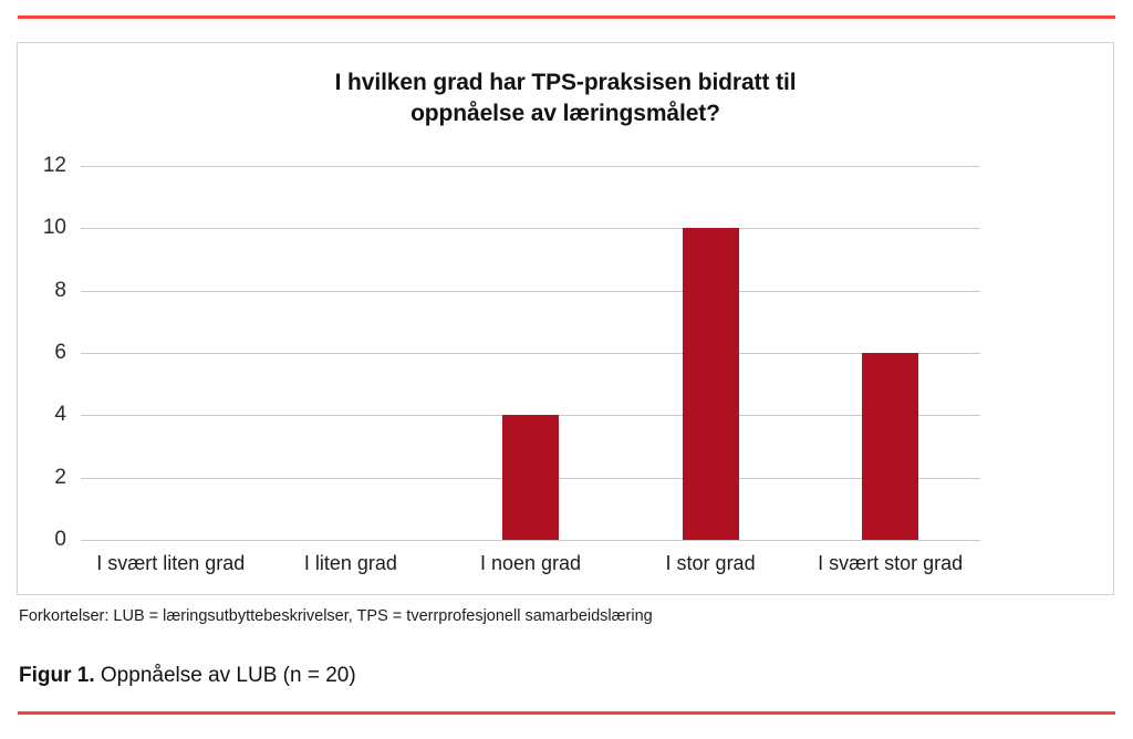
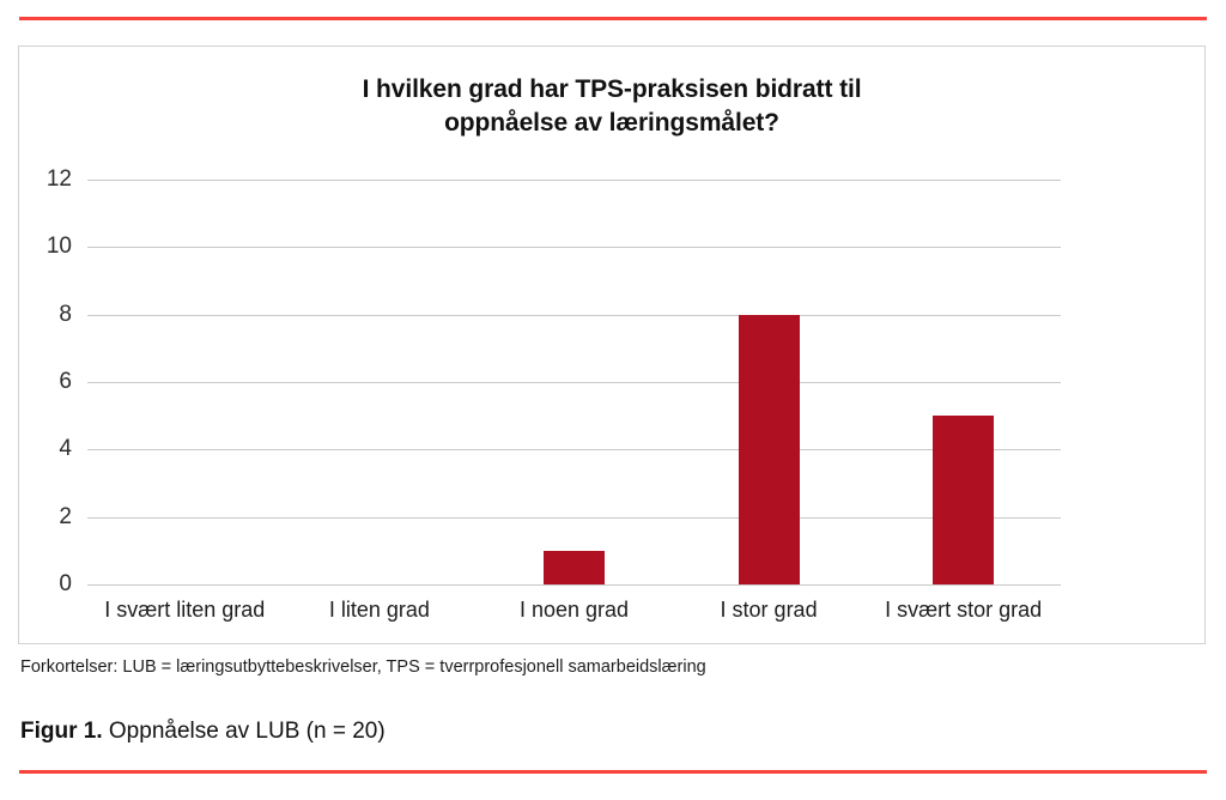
I noen grad: 4 -> 1
I stor grad: 10 -> 8
I svært stor grad: 6 -> 5
